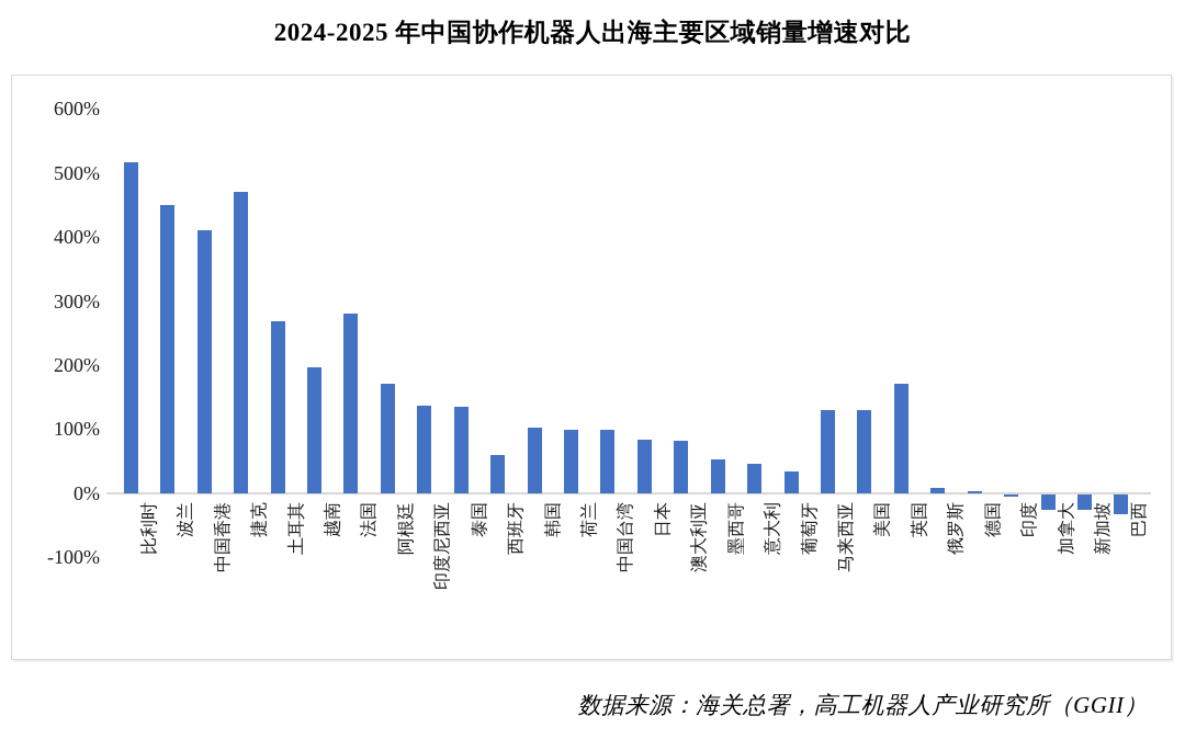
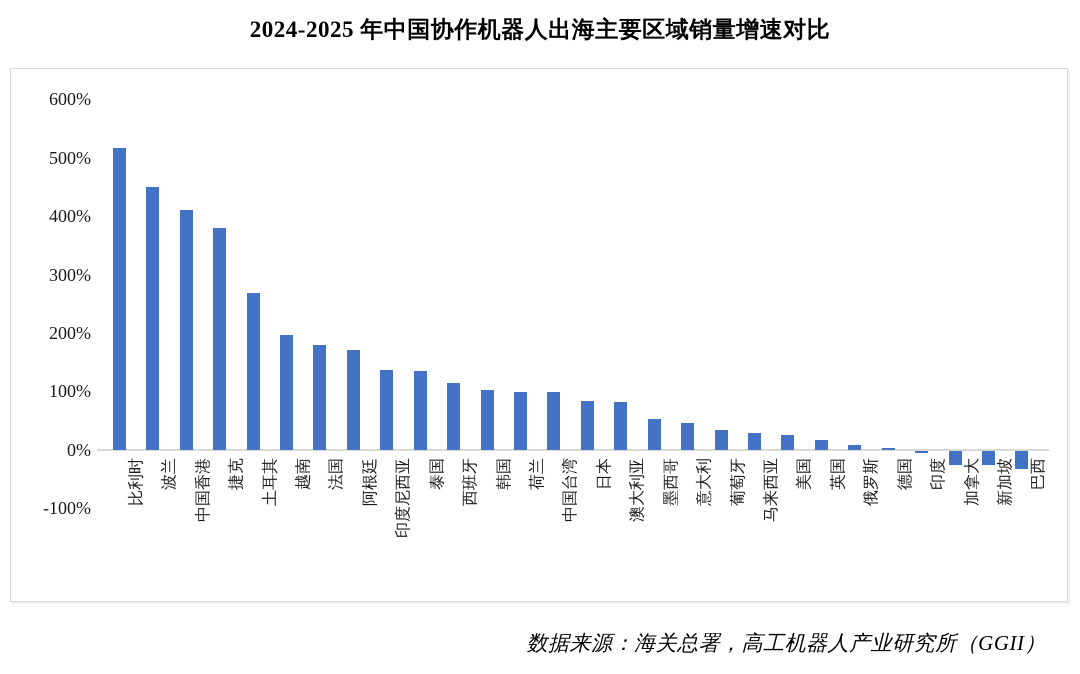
捷克: 470% -> 380%
法国: 280% -> 180%
西班牙: 60% -> 120%
马来西亚: 130% -> 30%
美国: 130% -> 20%
英国: 170% -> 20%
